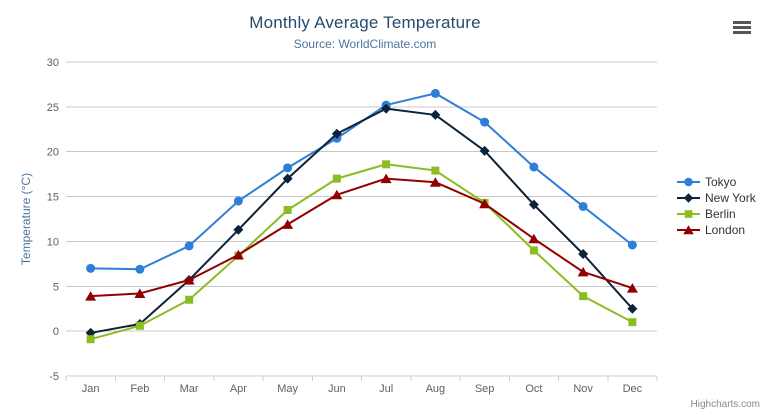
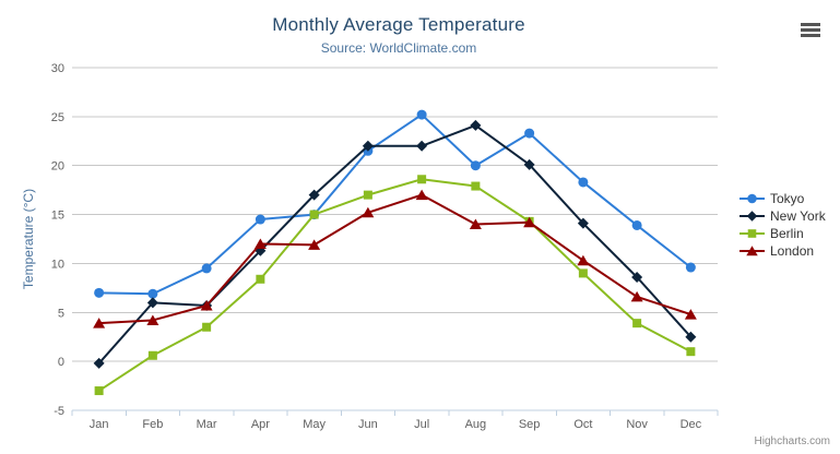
Berlin/Jan: -1 -> -3
New York/Feb: 1 -> 6
London/Apr: 8 -> 12
Tokyo/May: 18 -> 15
Berlin/May: 14 -> 15
New York/Jul: 25 -> 22
Tokyo/Aug: 26 -> 20
London/Aug: 17 -> 14
